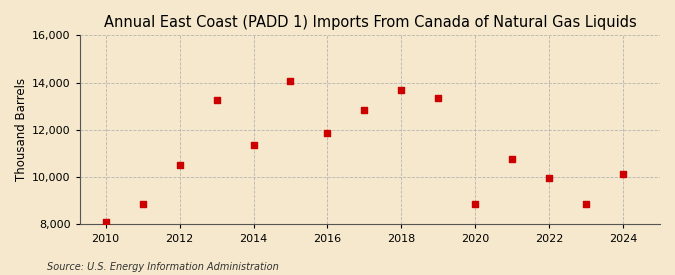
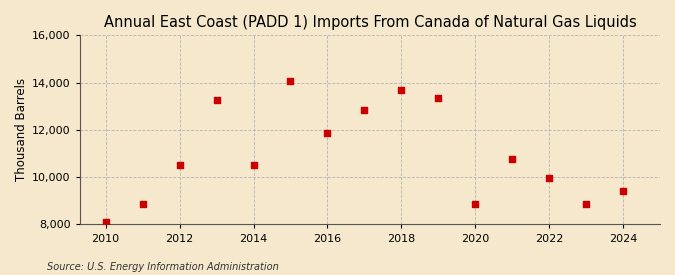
2014: 11,350 -> 10,500
2024: 10,150 -> 9,400
